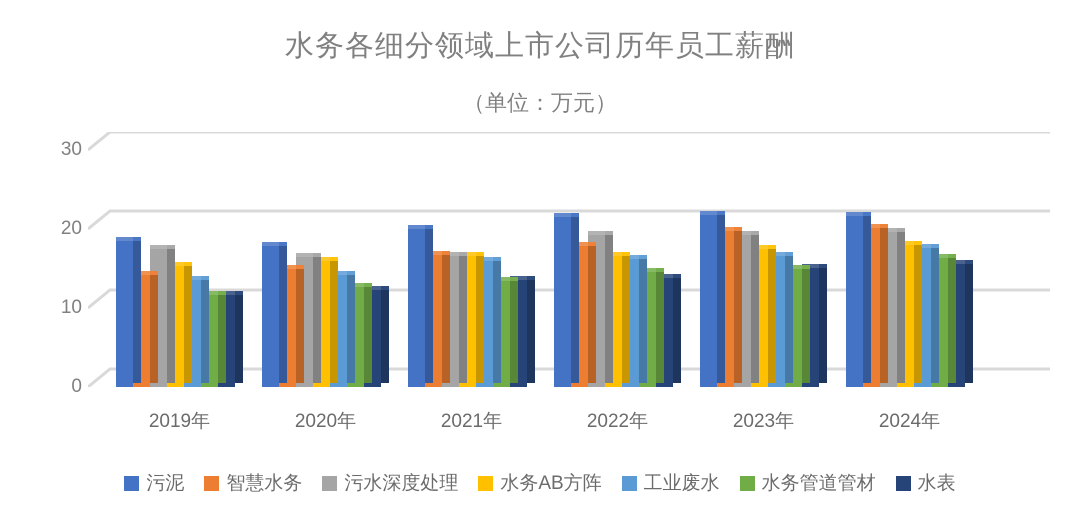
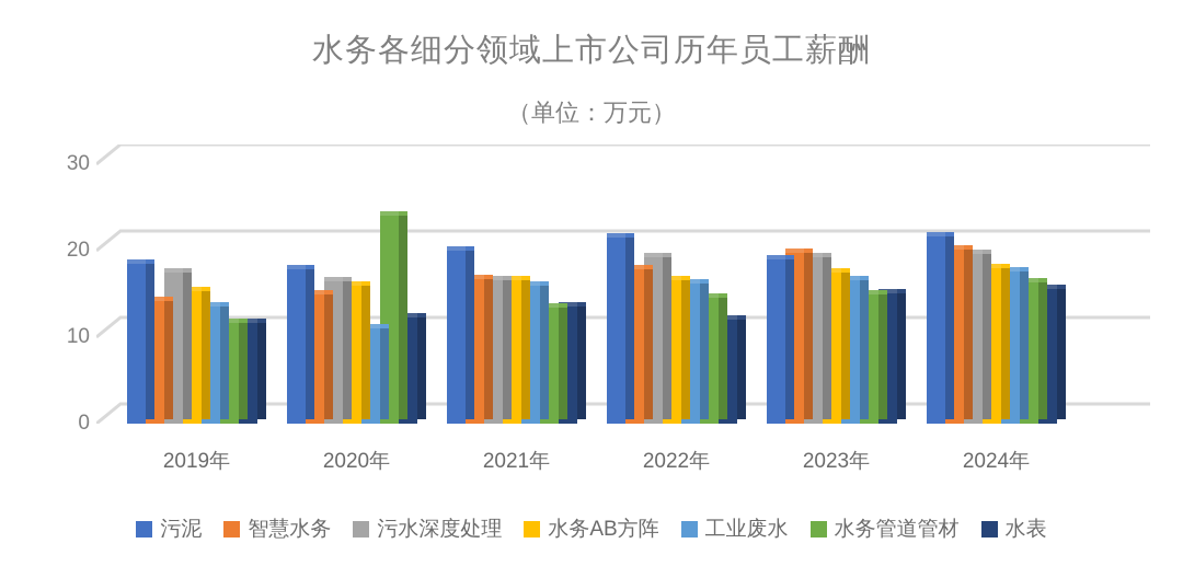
工业废水/2020年: 14 -> 11
水务管道管材/2020年: 13 -> 24
水表/2022年: 14 -> 12
污泥/2023年: 22 -> 19
